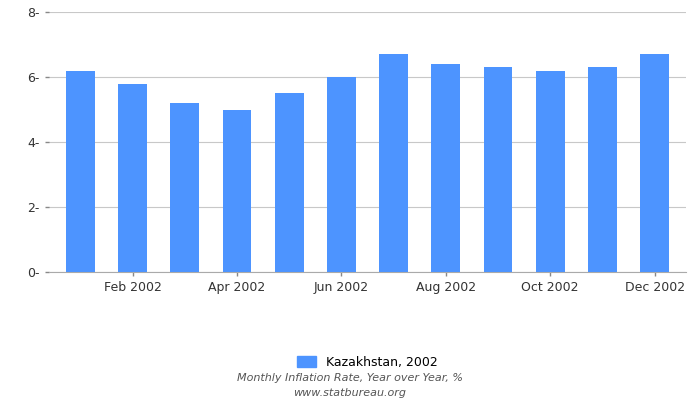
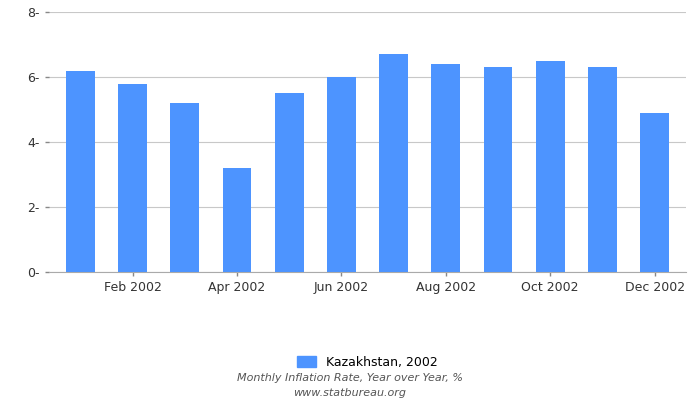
Apr 2002: 5.0- -> 3.2-
Oct 2002: 6.2- -> 6.5-
Dec 2002: 6.7- -> 4.9-
